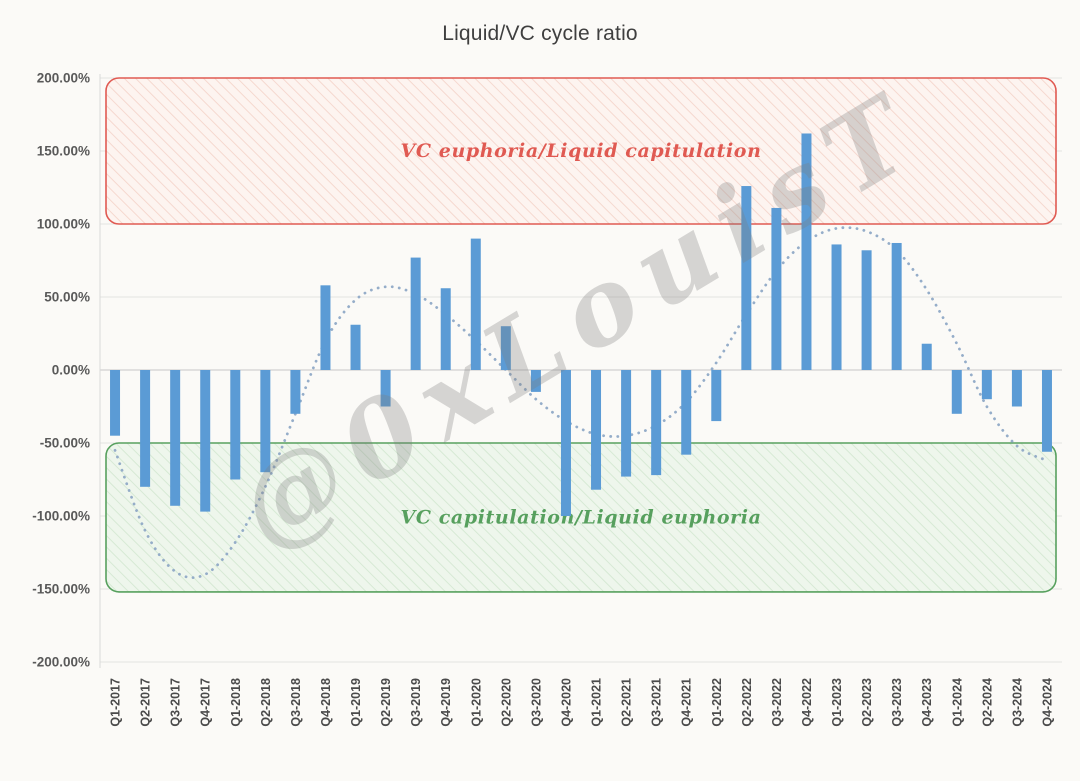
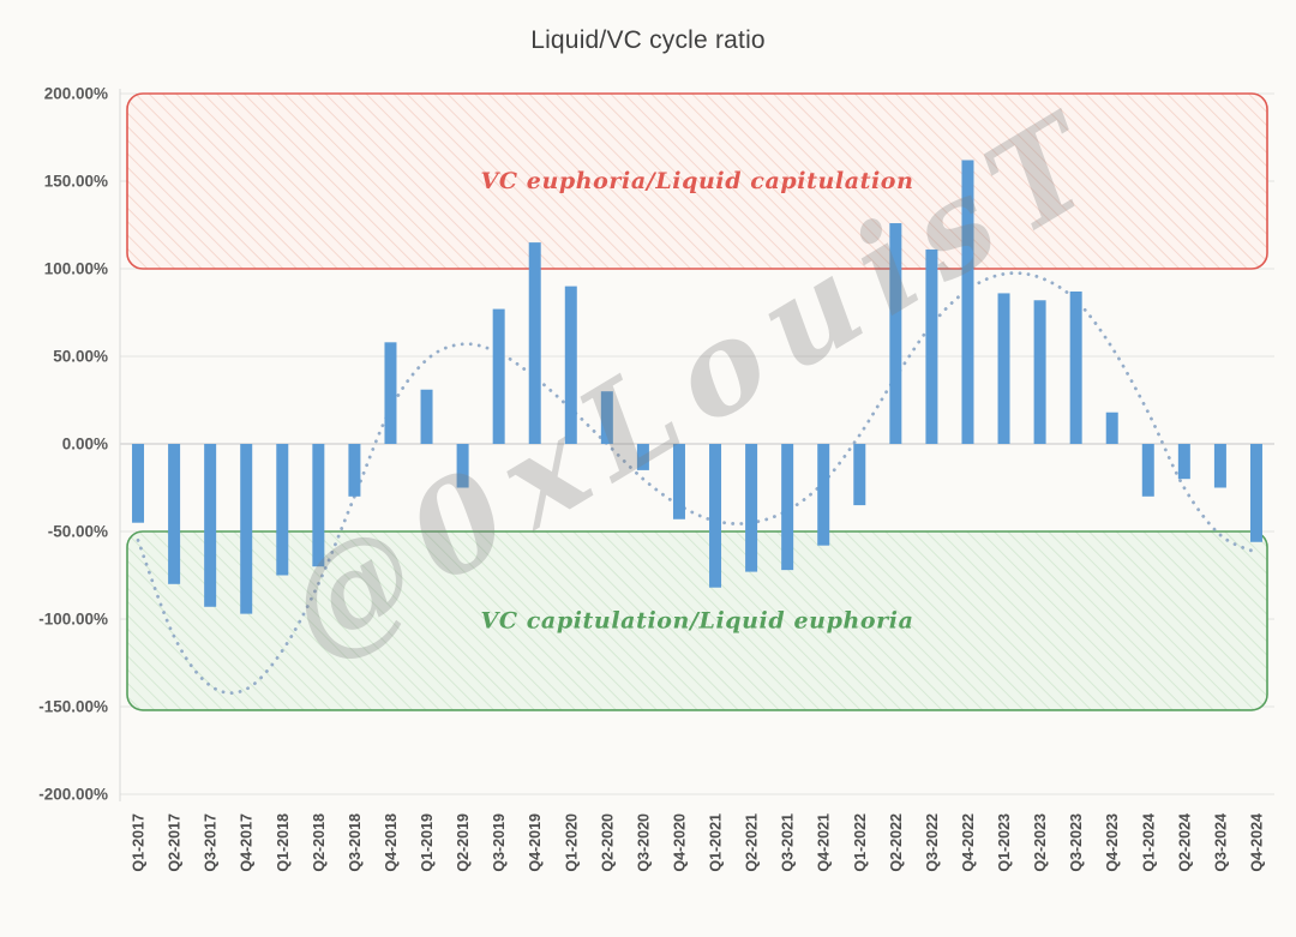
Q4-2019: 56% -> 115%
Q4-2020: -100% -> -43%
